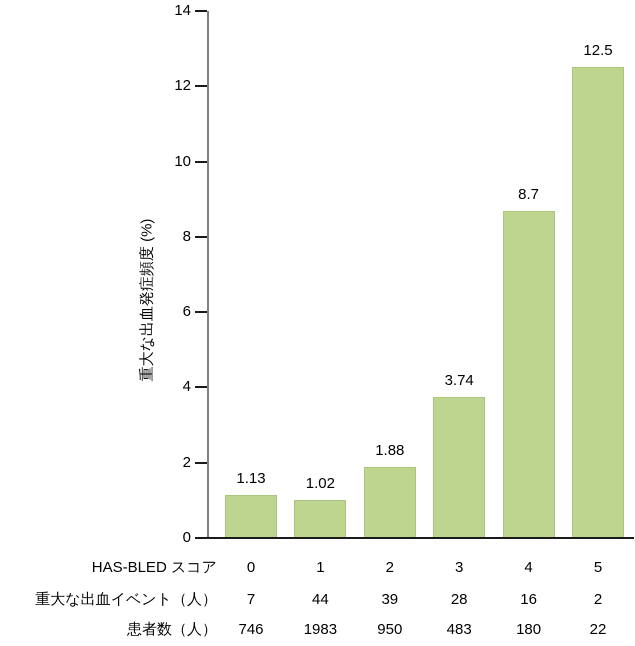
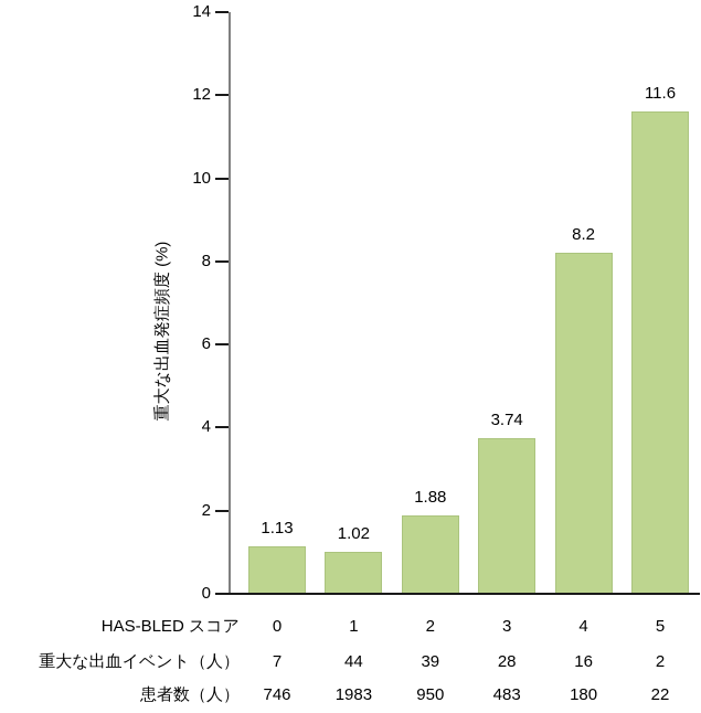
4: 8.7 -> 8.2
5: 12.5 -> 11.6
